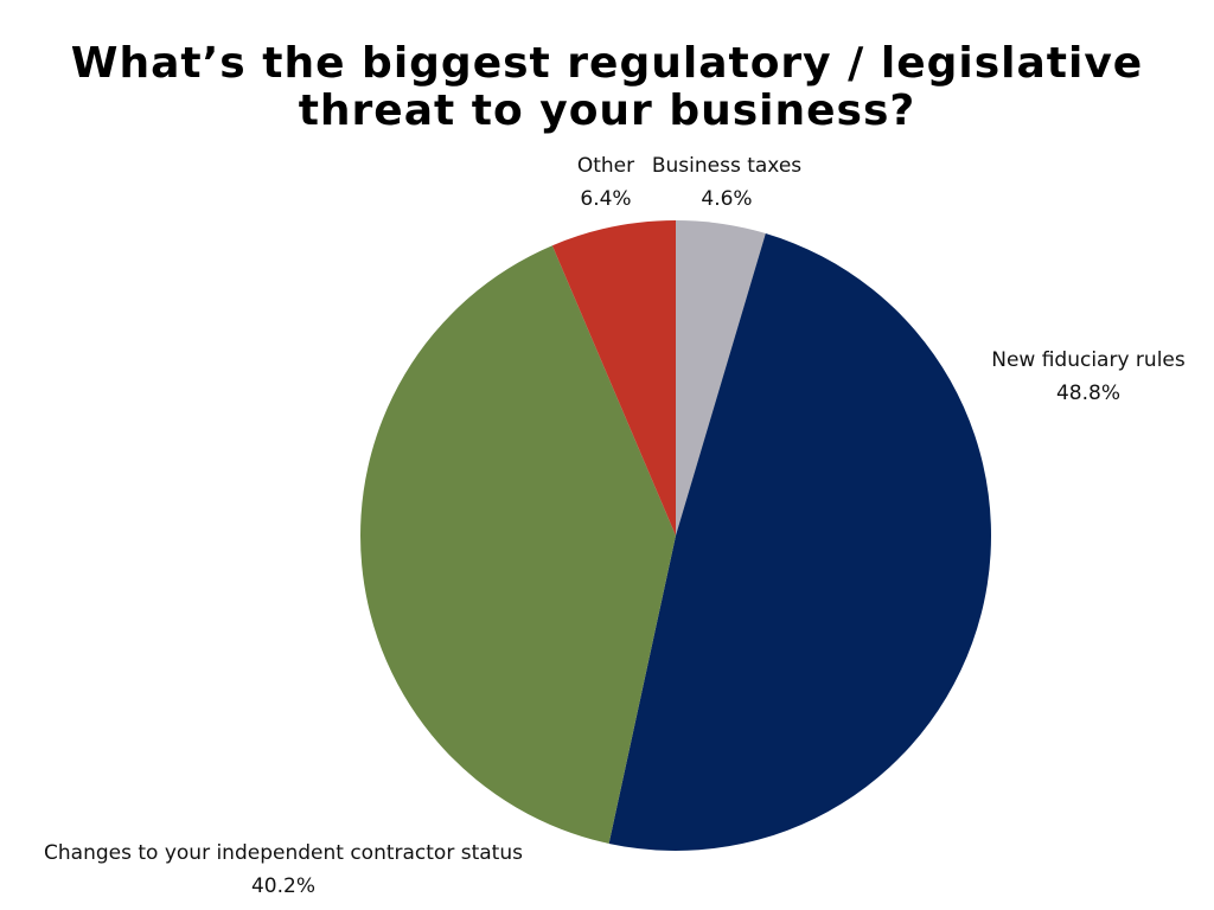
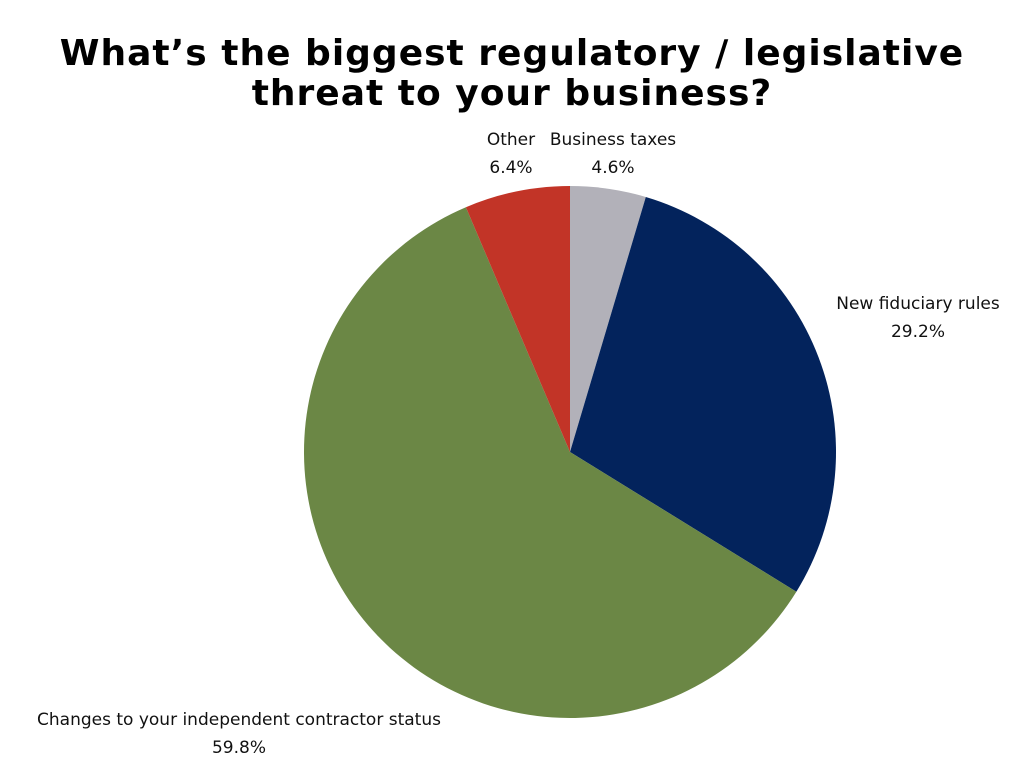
New fiduciary rules: 48.8% -> 29.2%
Changes to your independent contractor status: 40.2% -> 59.8%
